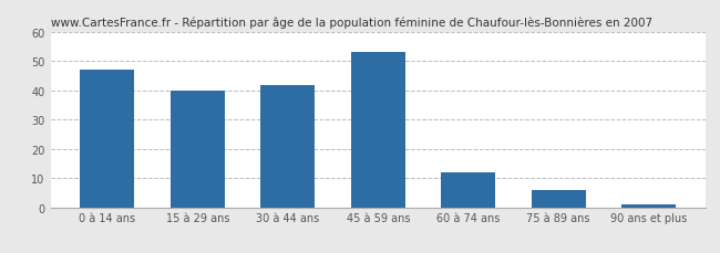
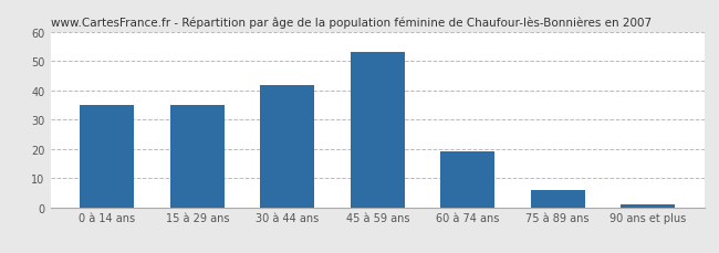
0 à 14 ans: 47 -> 35
15 à 29 ans: 40 -> 35
60 à 74 ans: 12 -> 19
